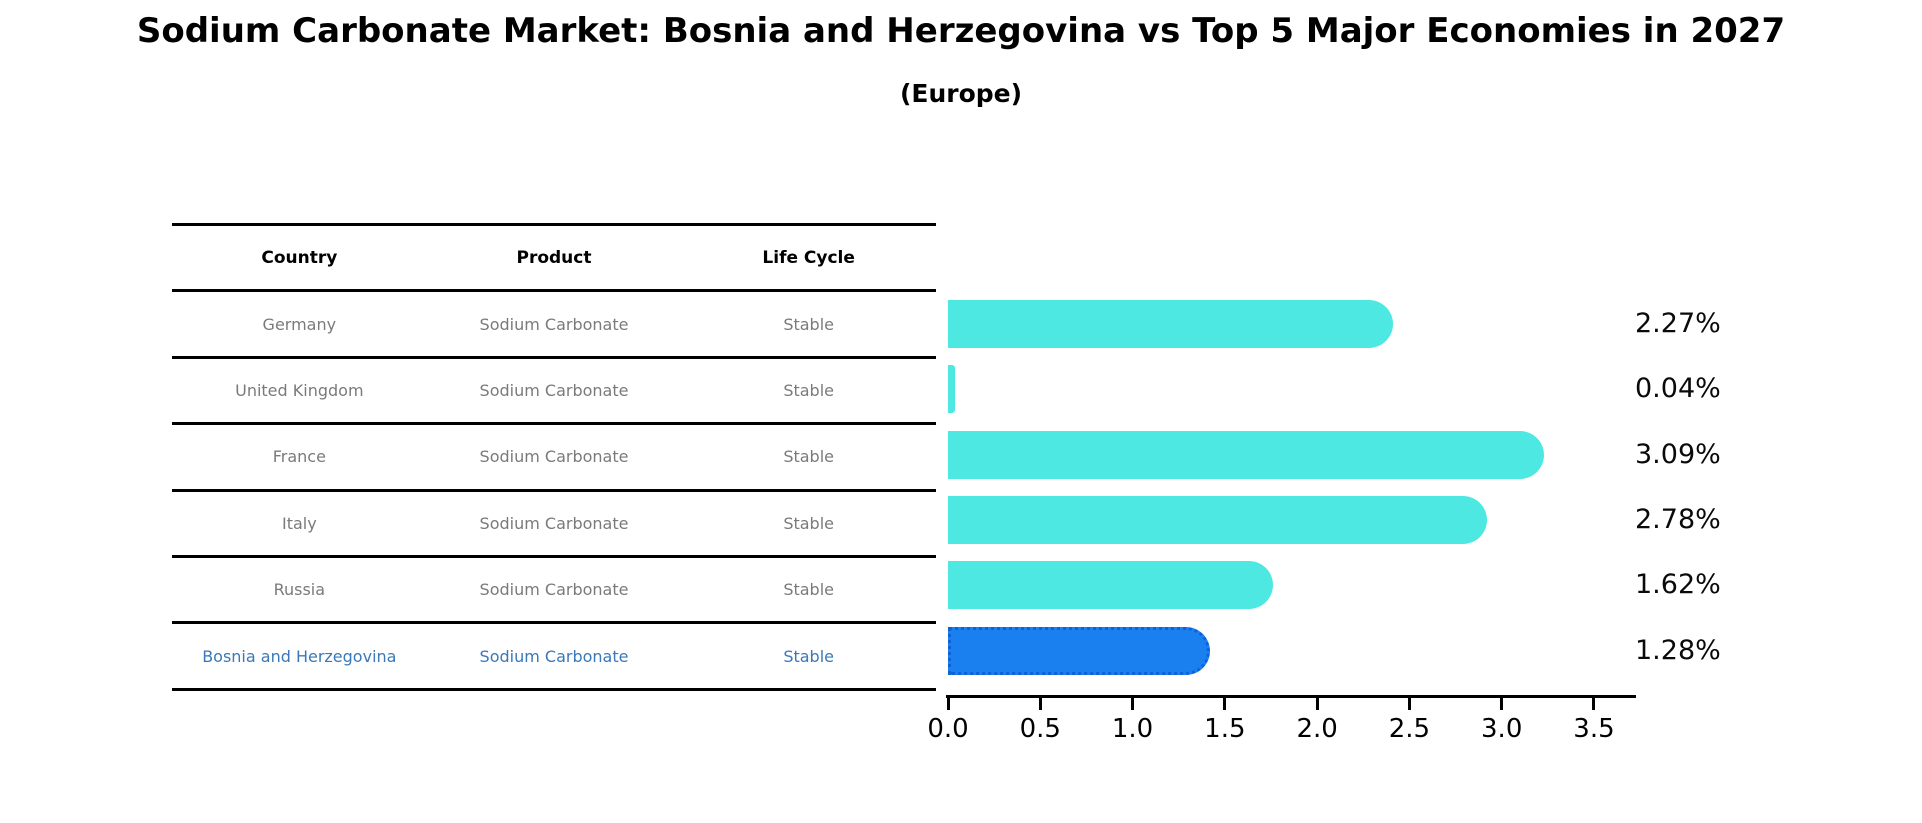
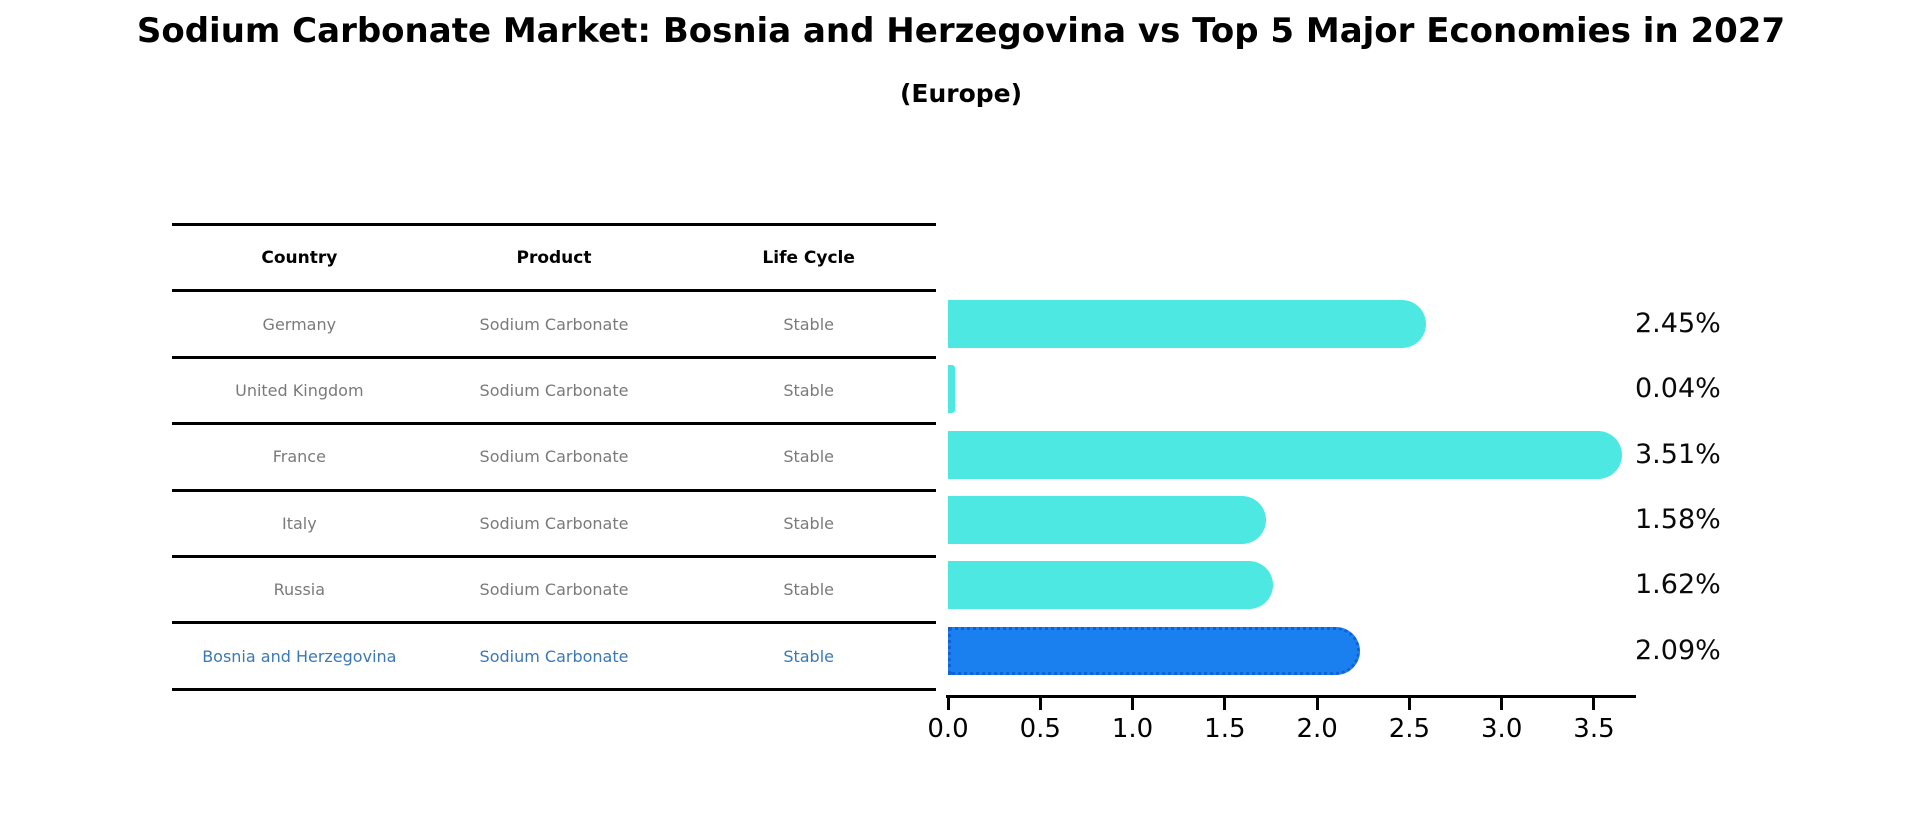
Germany: 2.27% -> 2.45%
France: 3.09% -> 3.51%
Italy: 2.78% -> 1.58%
Bosnia and Herzegovina: 1.28% -> 2.09%
